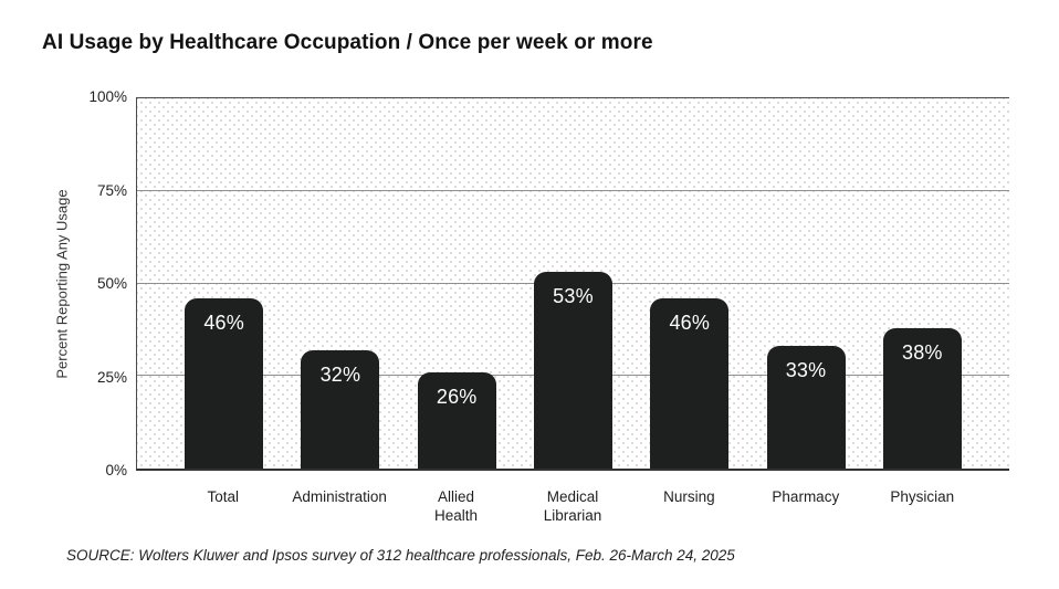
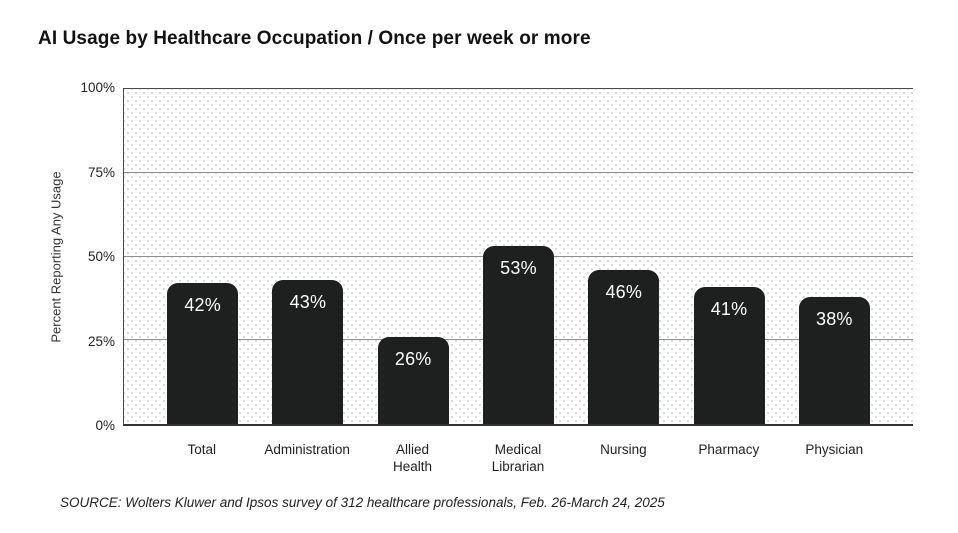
Total: 46% -> 42%
Administration: 32% -> 43%
Pharmacy: 33% -> 41%
